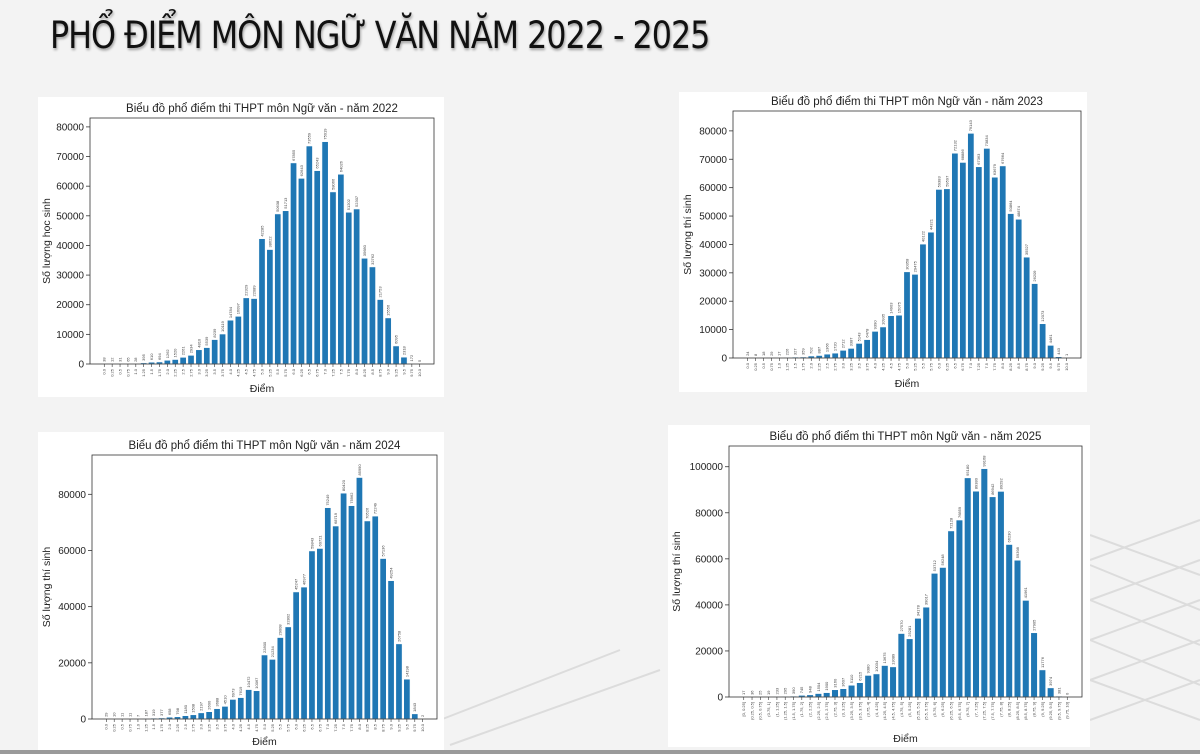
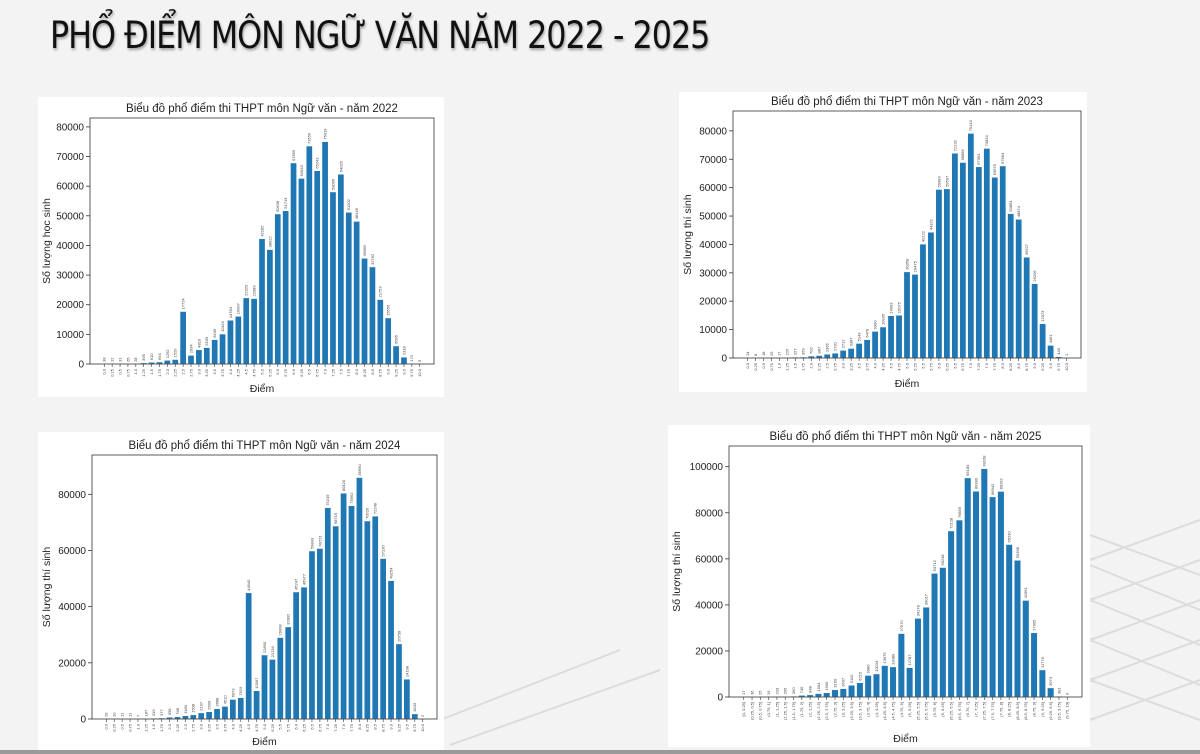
Biểu đồ phổ điểm thi THPT môn Ngữ văn - năm 2022/2.5: 2261 -> 17724
Biểu đồ phổ điểm thi THPT môn Ngữ văn - năm 2022/8.0: 52307 -> 48146
Biểu đồ phổ điểm thi THPT môn Ngữ văn - năm 2024/4.5: 10472 -> 44940
Biểu đồ phổ điểm thi THPT môn Ngữ văn - năm 2025/(5, 5.25]: 25281 -> 12787
